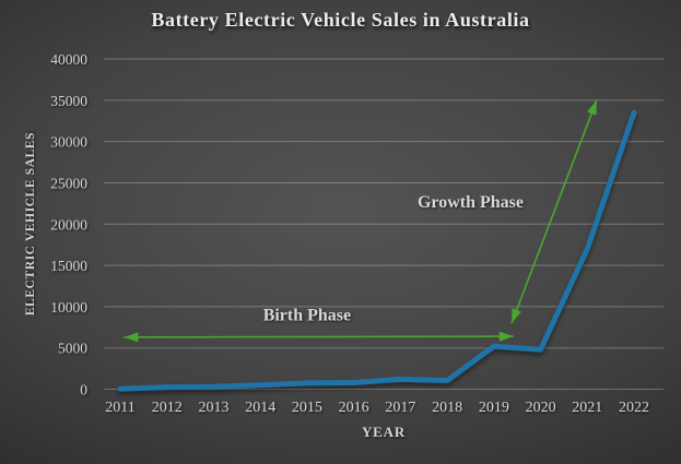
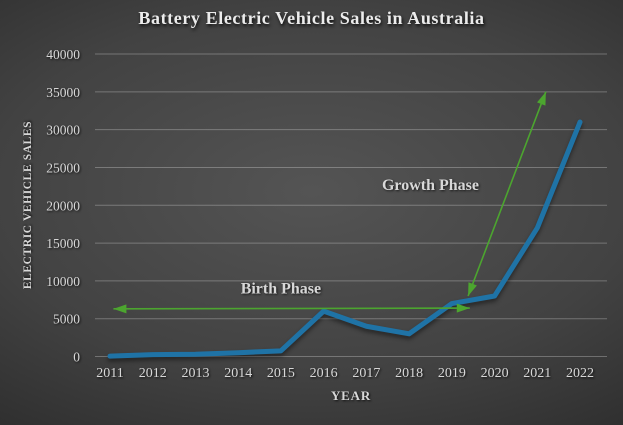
2016: 1000 -> 6000
2017: 1000 -> 4000
2018: 1000 -> 3000
2019: 5000 -> 7000
2020: 5000 -> 8000
2022: 34000 -> 31000
